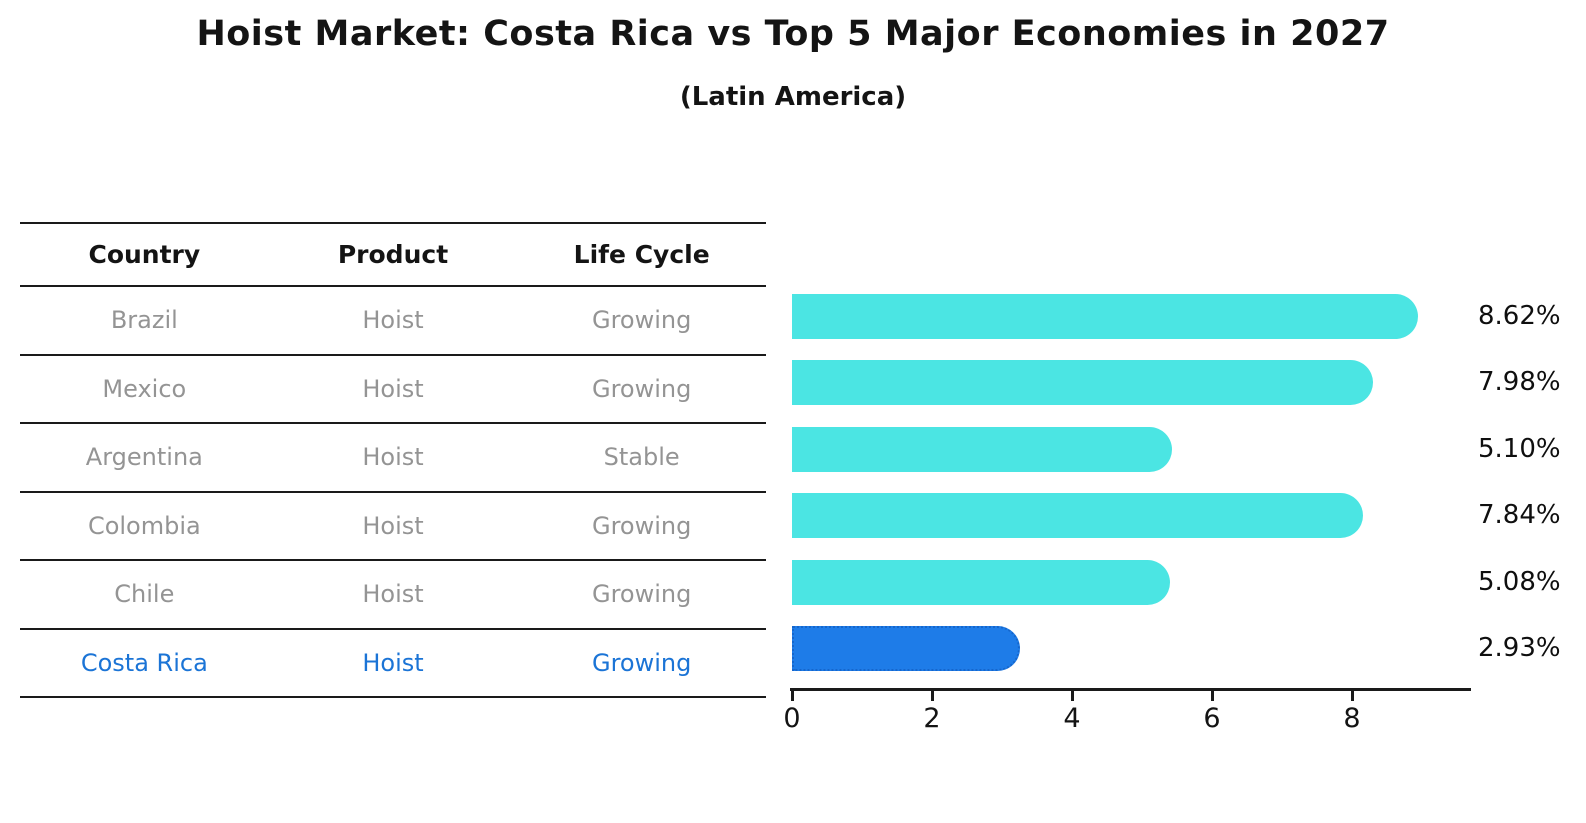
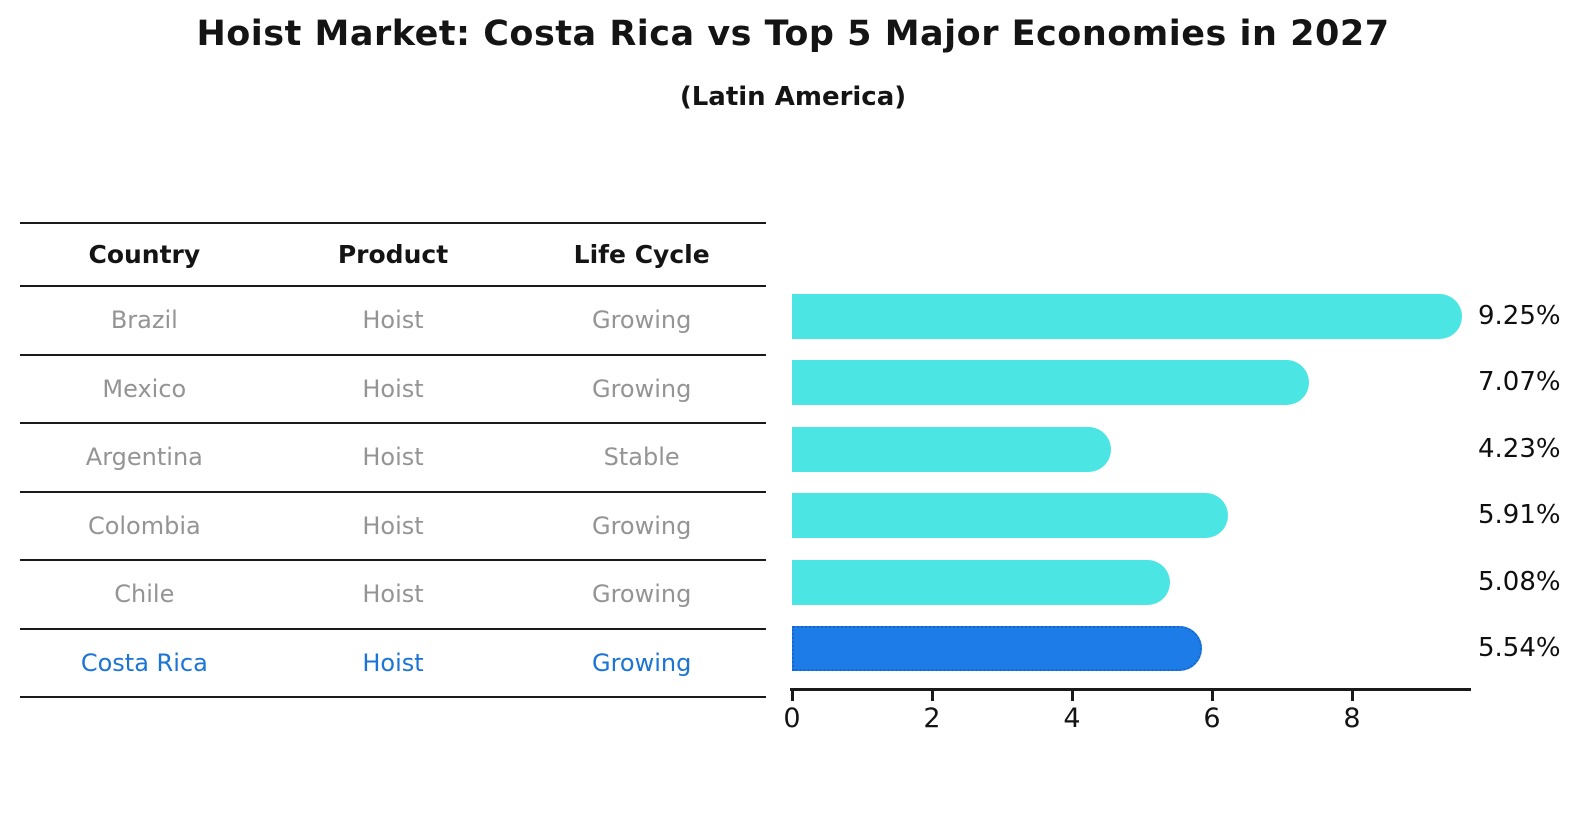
Brazil: 8.62% -> 9.25%
Mexico: 7.98% -> 7.07%
Argentina: 5.10% -> 4.23%
Colombia: 7.84% -> 5.91%
Costa Rica: 2.93% -> 5.54%
